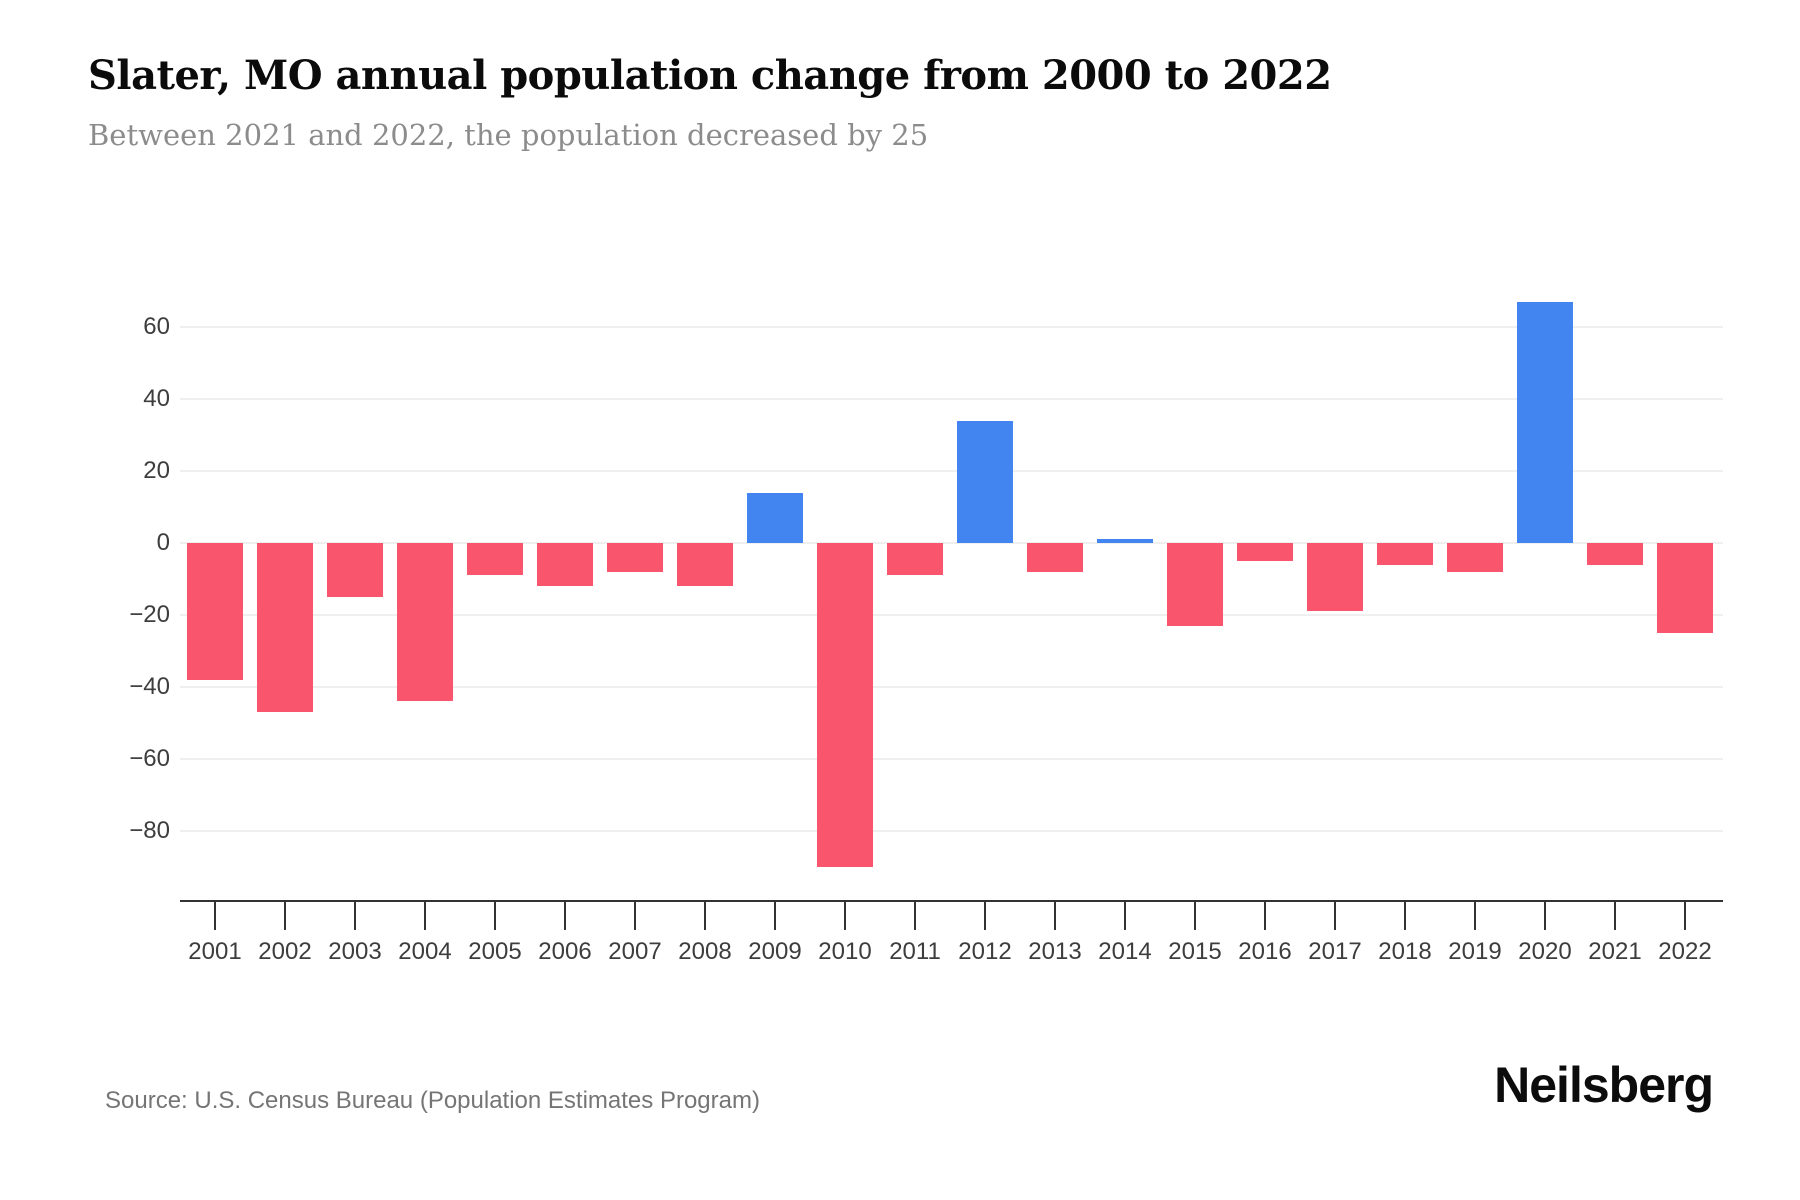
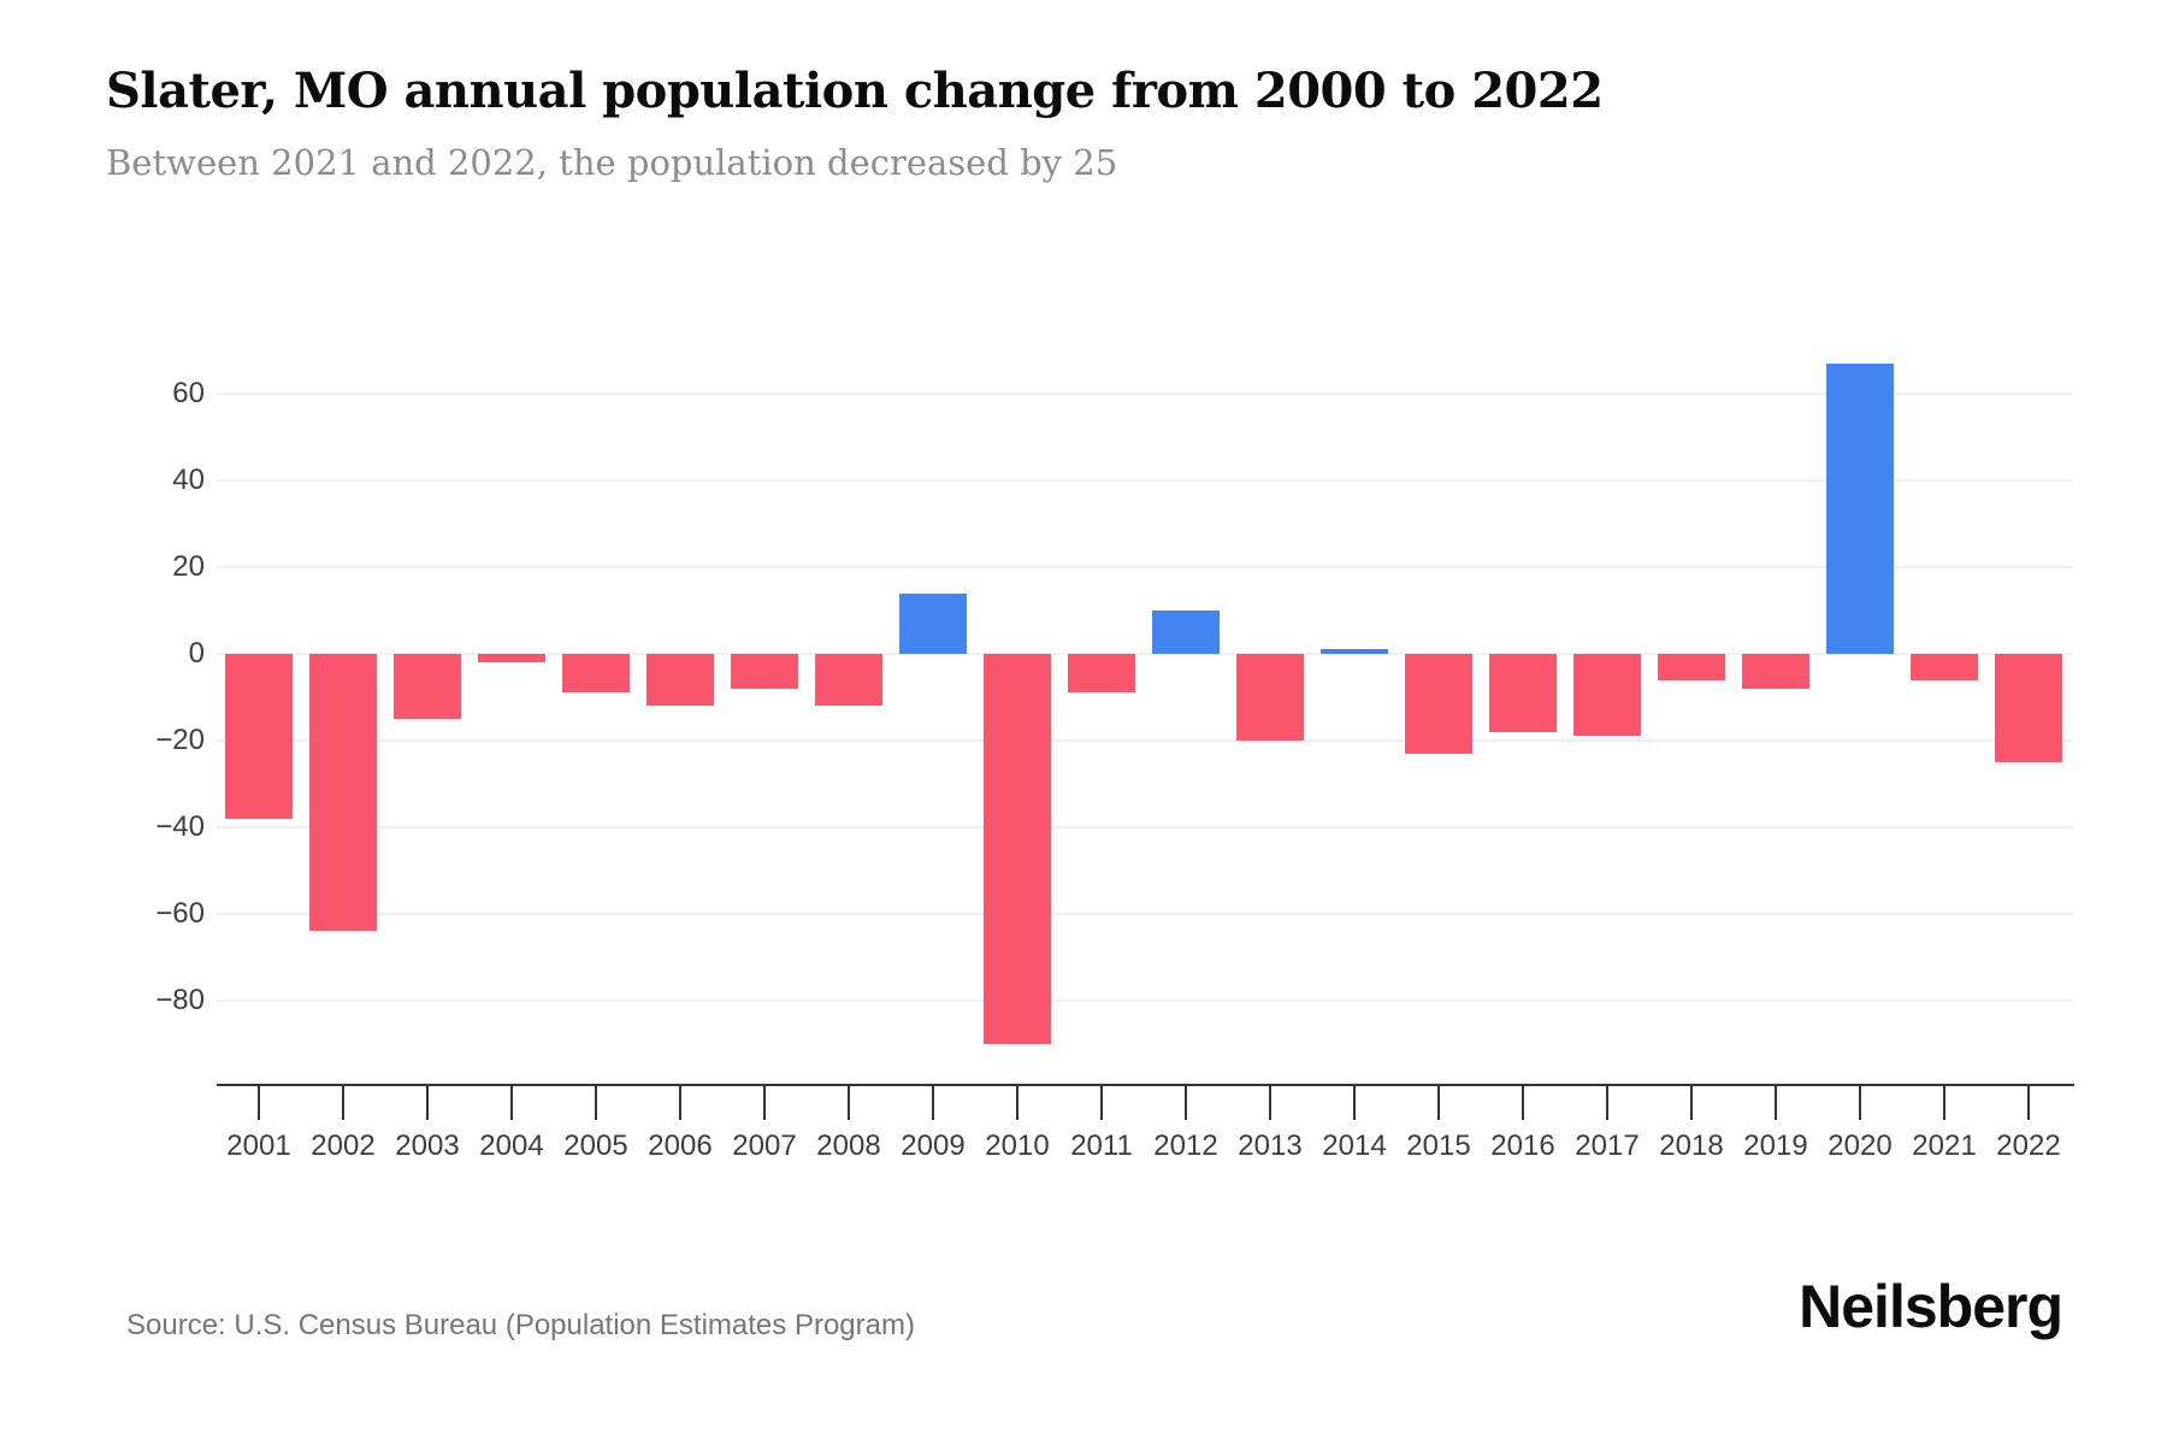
2002: -47 -> -64
2004: -44 -> -2
2012: 34 -> 10
2013: -8 -> -20
2016: -5 -> -18
